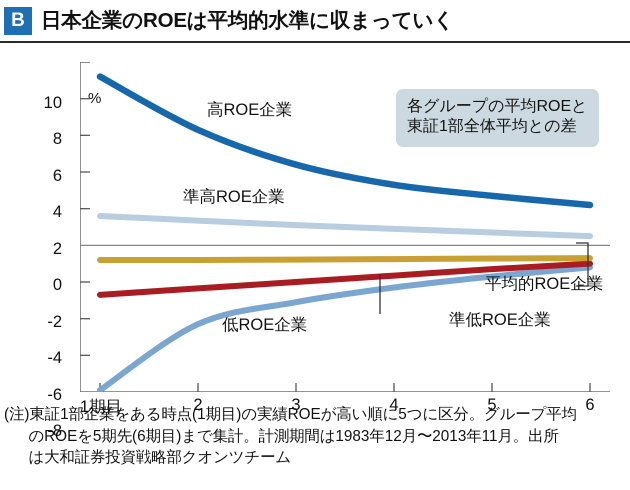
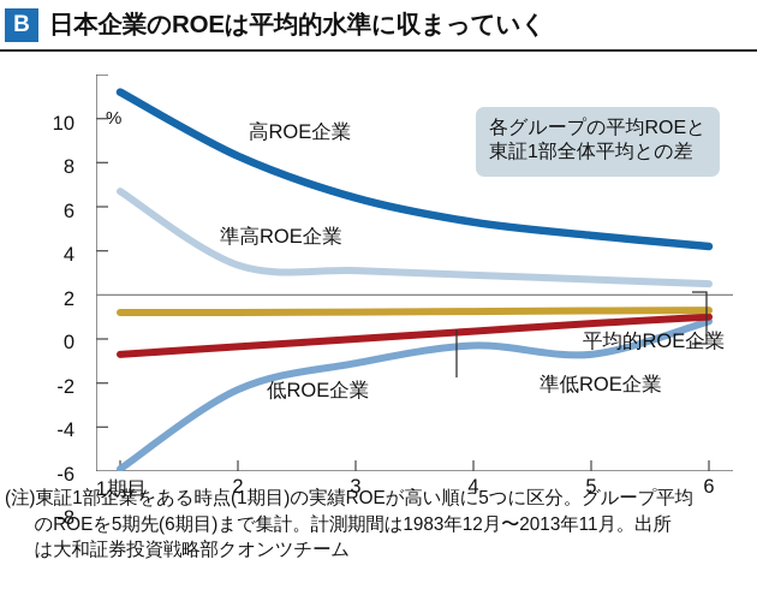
準高ROE企業/1期目: 1.6 -> 4.7
低ROE企業/5: -1.7 -> -2.7
